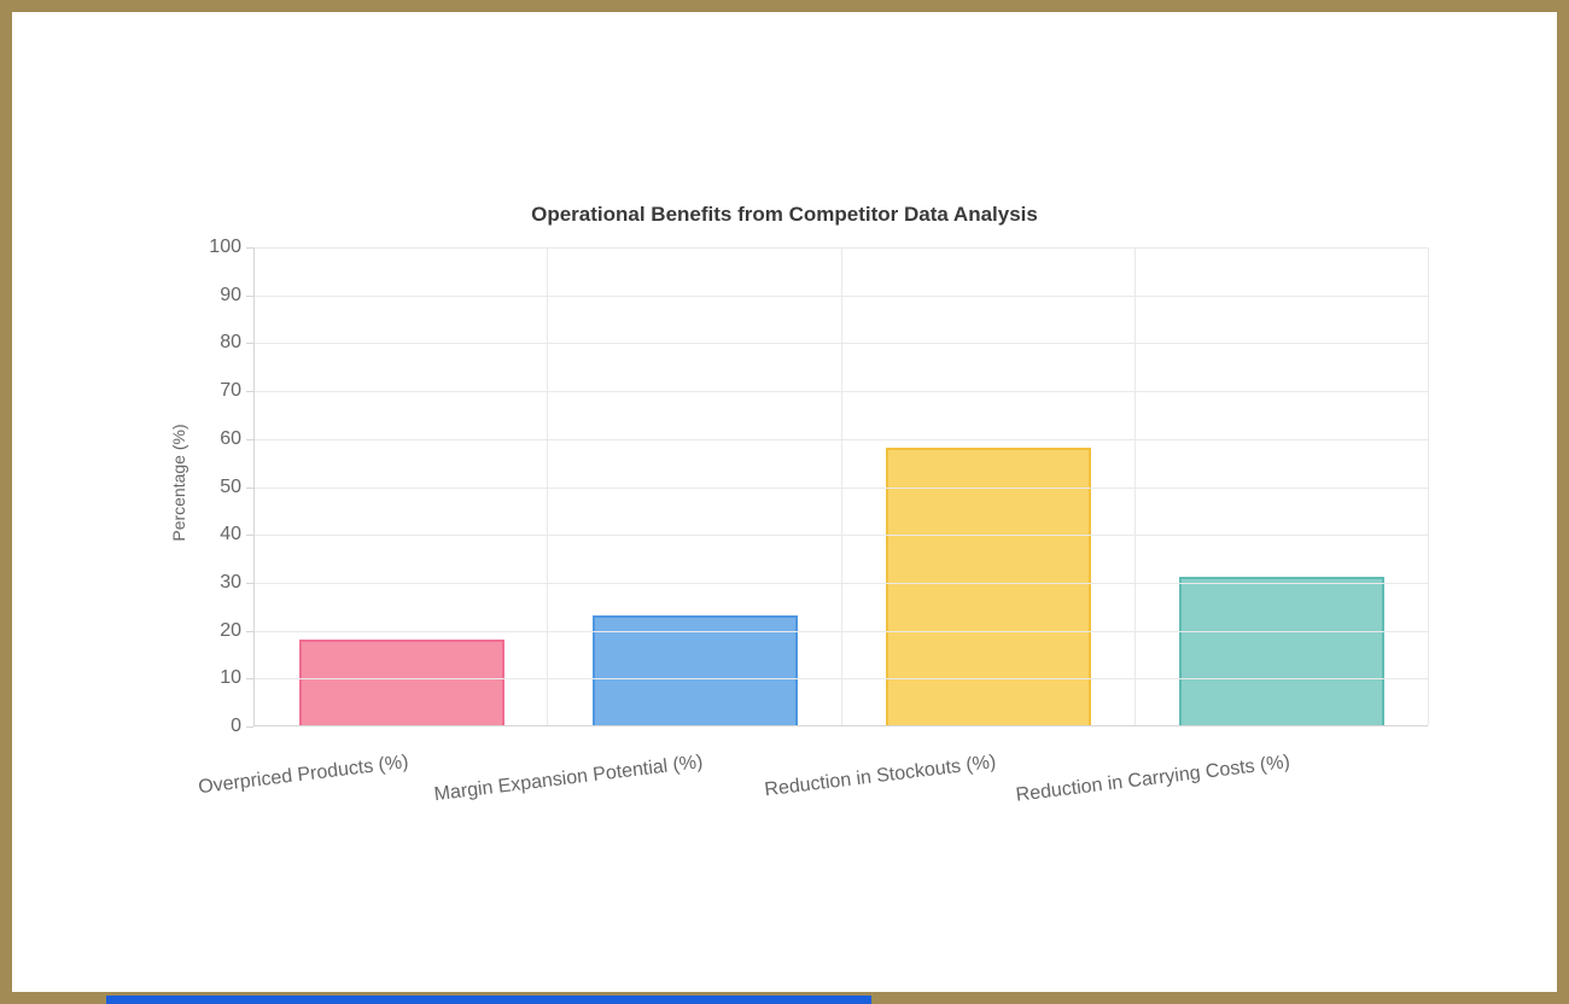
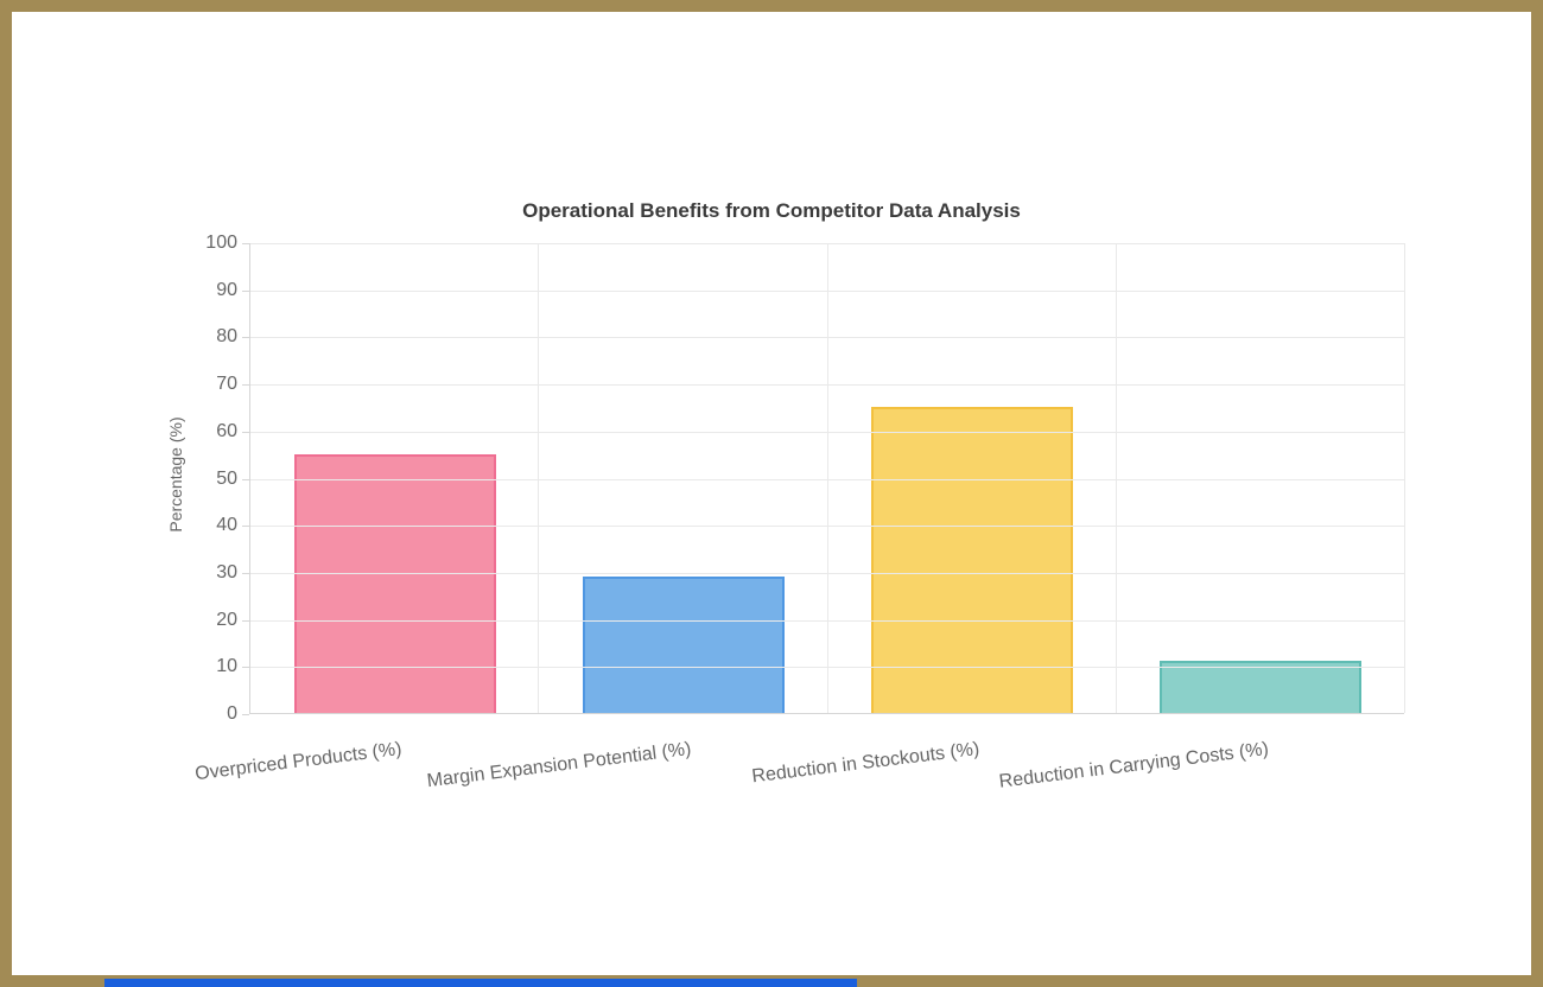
Overpriced Products (%): 18 -> 55
Margin Expansion Potential (%): 23 -> 29
Reduction in Stockouts (%): 58 -> 65
Reduction in Carrying Costs (%): 31 -> 11
